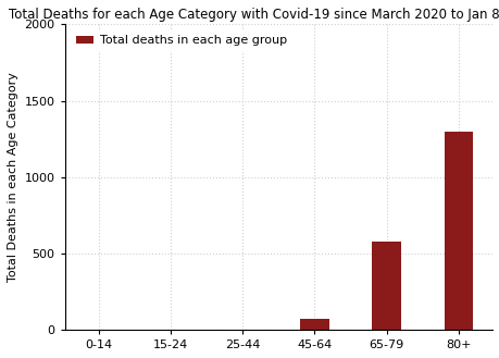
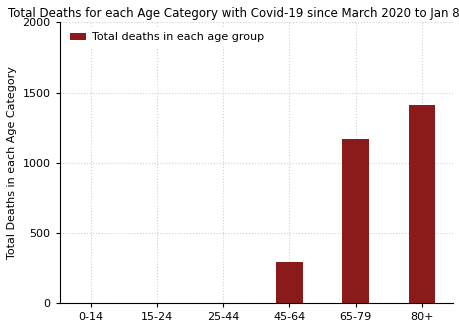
45-64: 80 -> 290
65-79: 580 -> 1170
80+: 1300 -> 1410
